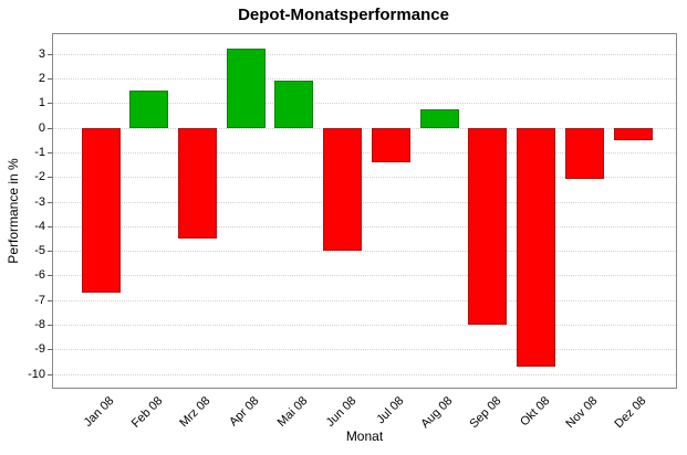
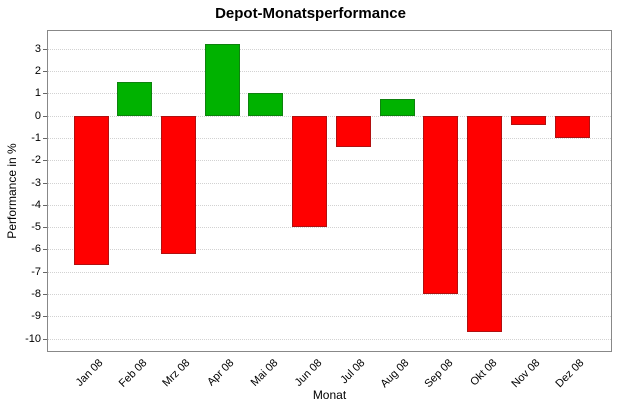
Mrz 08: -4.5 -> -6.2
Mai 08: 1.9 -> 1.0
Nov 08: -2.1 -> -0.4
Dez 08: -0.5 -> -1.0
